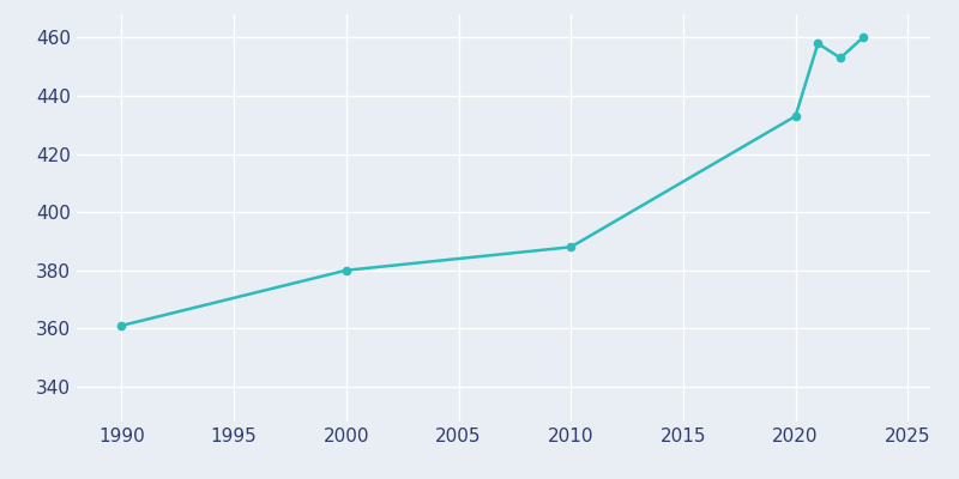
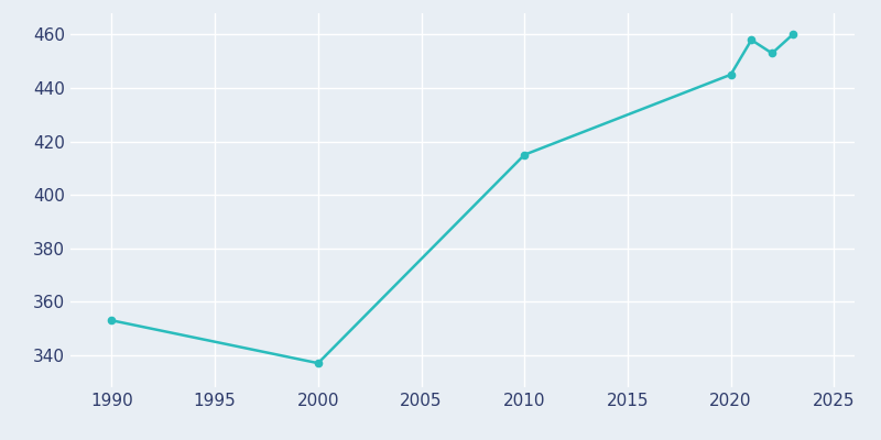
1990: 361 -> 353
2000: 380 -> 337
2010: 388 -> 415
2020: 433 -> 445
